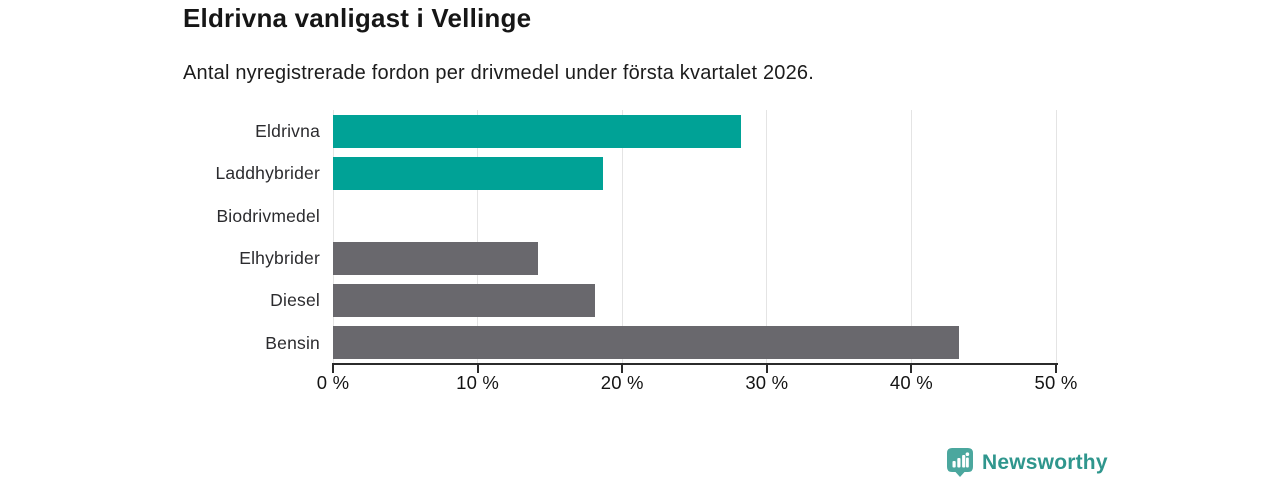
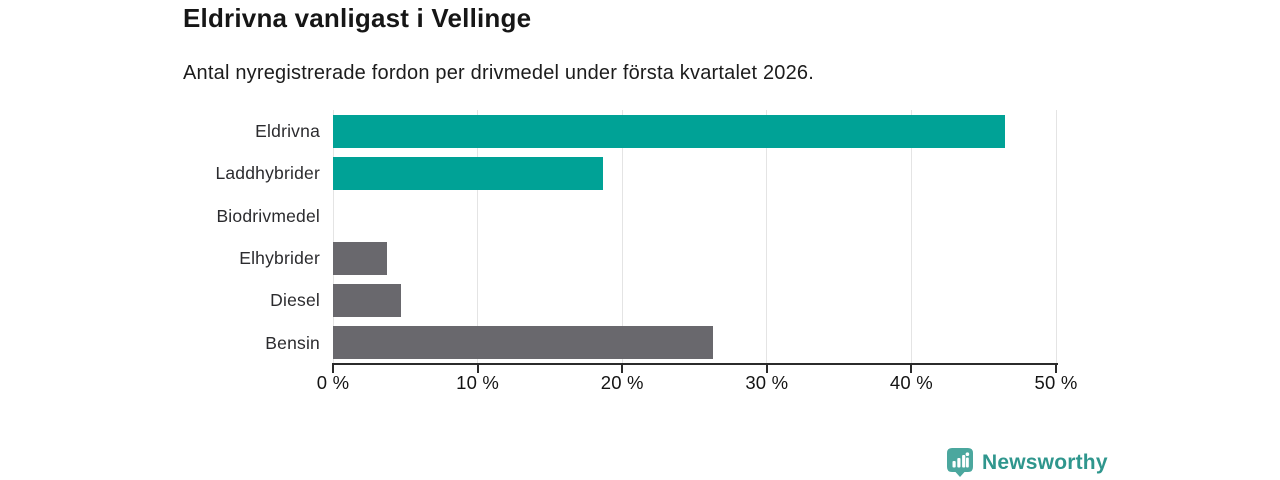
Eldrivna: 28.2% -> 46.5%
Elhybrider: 14.2% -> 3.7%
Diesel: 18.1% -> 4.7%
Bensin: 43.3% -> 26.3%
